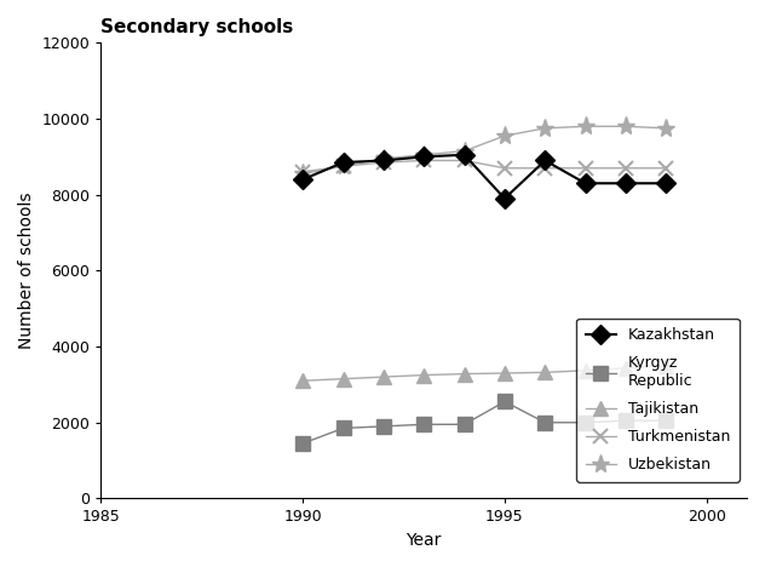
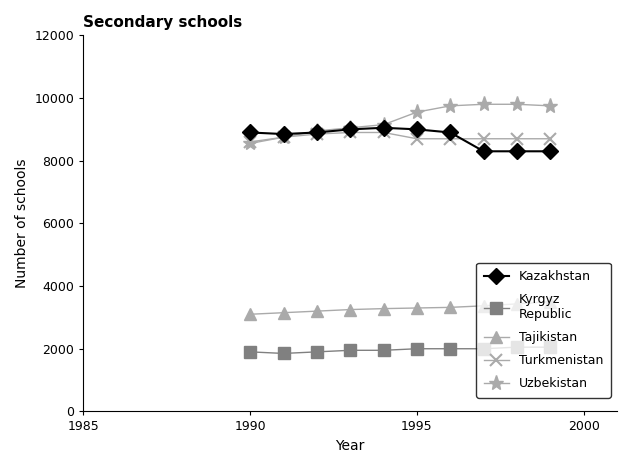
Kazakhstan/1990: 8400 -> 8900
Kyrgyz Republic/1990: 1450 -> 1900
Kazakhstan/1995: 7900 -> 9000
Kyrgyz Republic/1995: 2550 -> 2000
